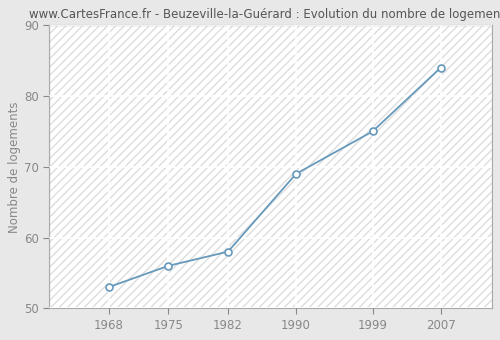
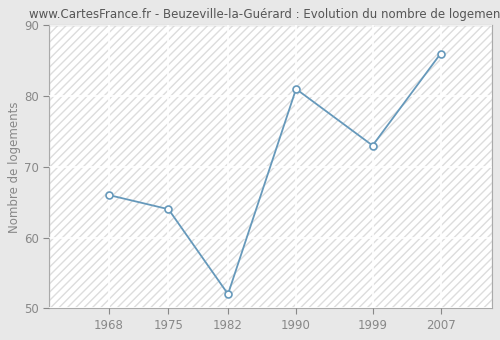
1968: 53 -> 66
1975: 56 -> 64
1982: 58 -> 52
1990: 69 -> 81
1999: 75 -> 73
2007: 84 -> 86
